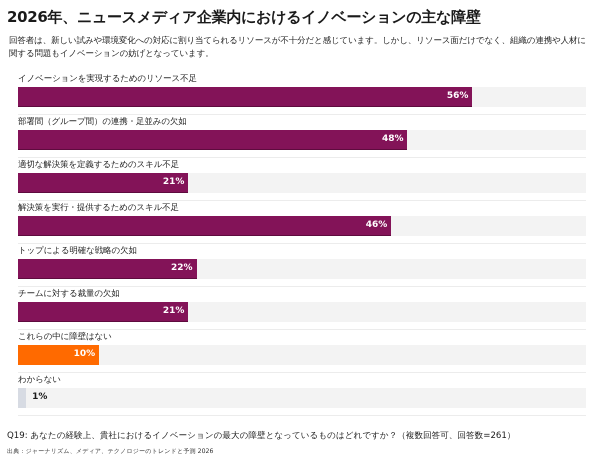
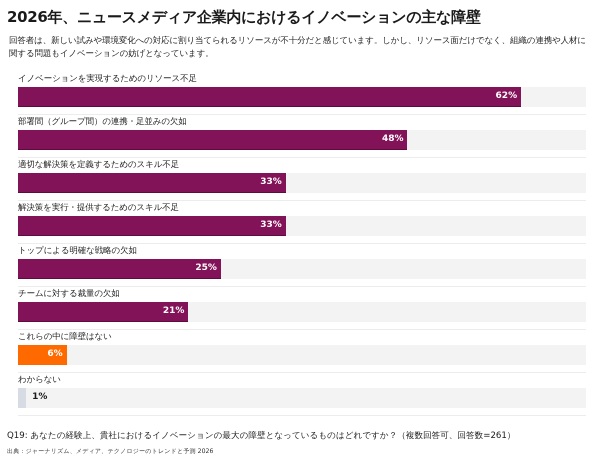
イノベーションを実現するためのリソース不足: 56% -> 62%
適切な解決策を定義するためのスキル不足: 21% -> 33%
解決策を実行・提供するためのスキル不足: 46% -> 33%
トップによる明確な戦略の欠如: 22% -> 25%
これらの中に障壁はない: 10% -> 6%
